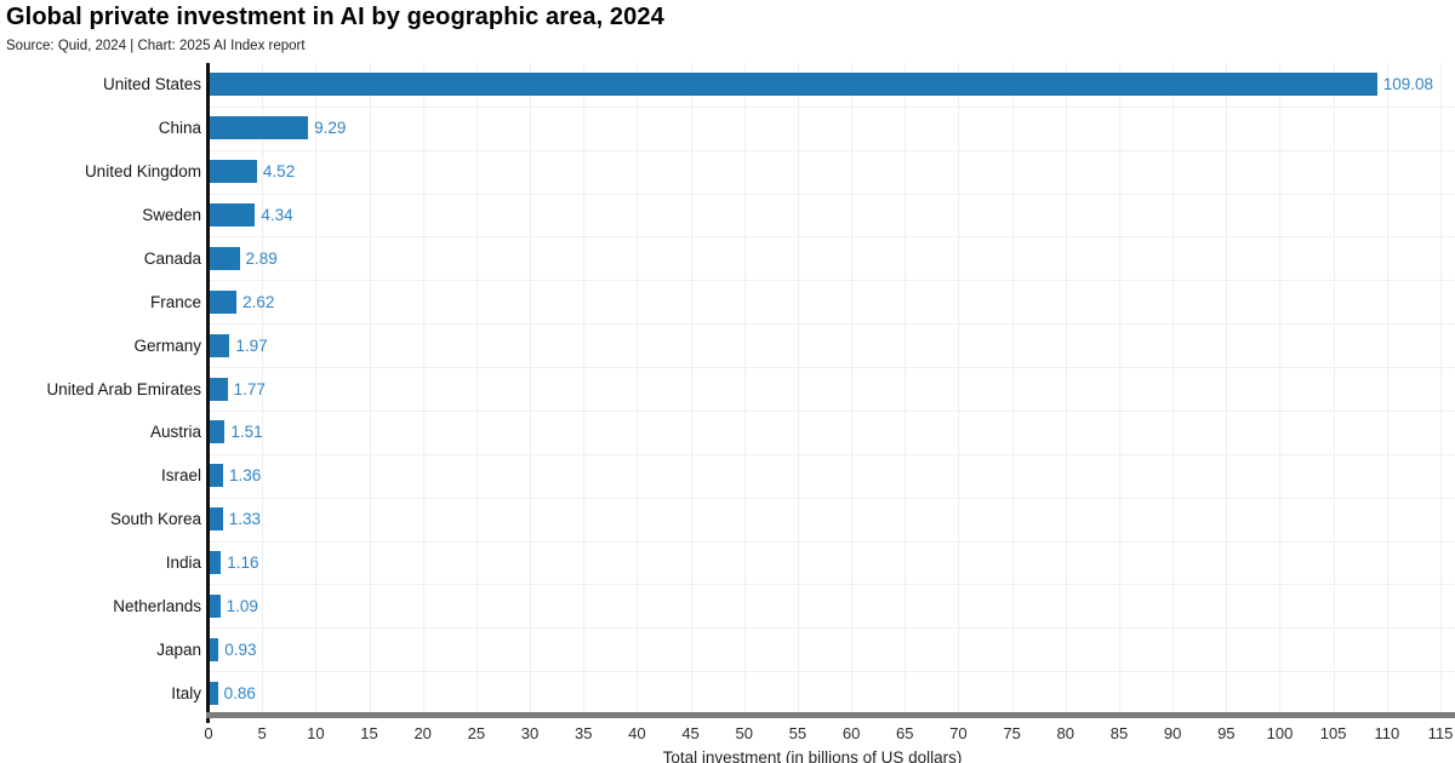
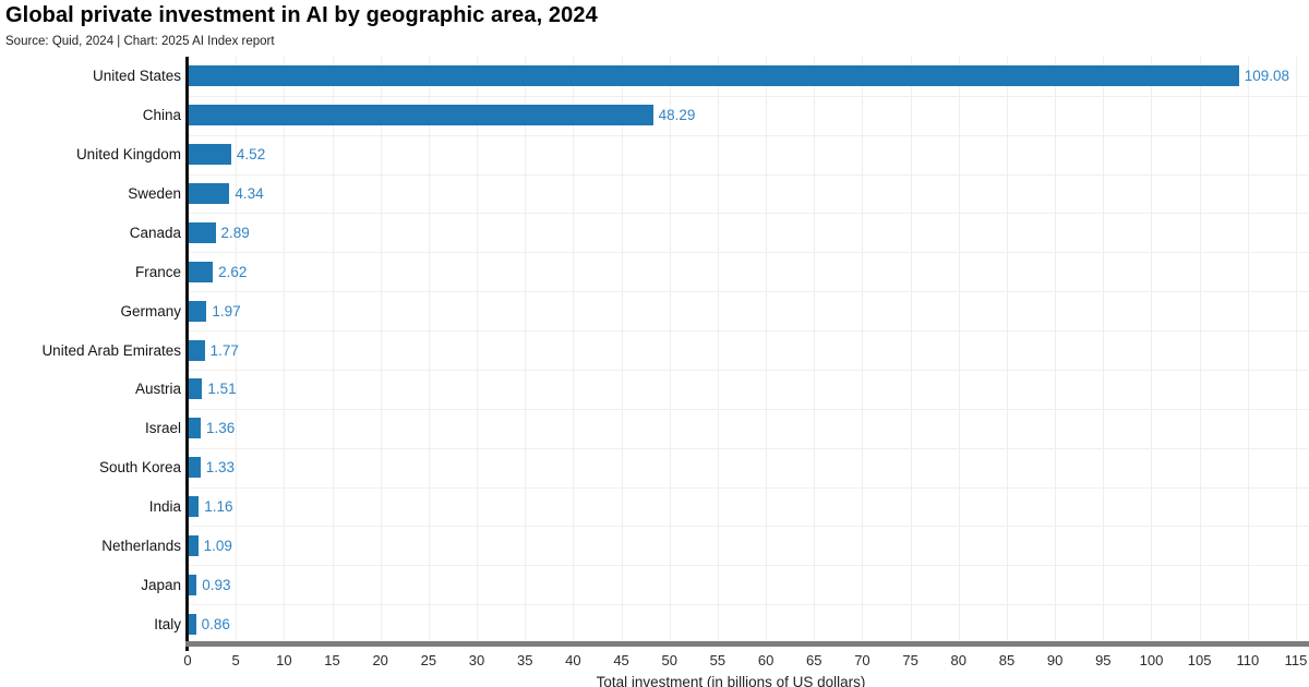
China: 9.29 -> 48.29
